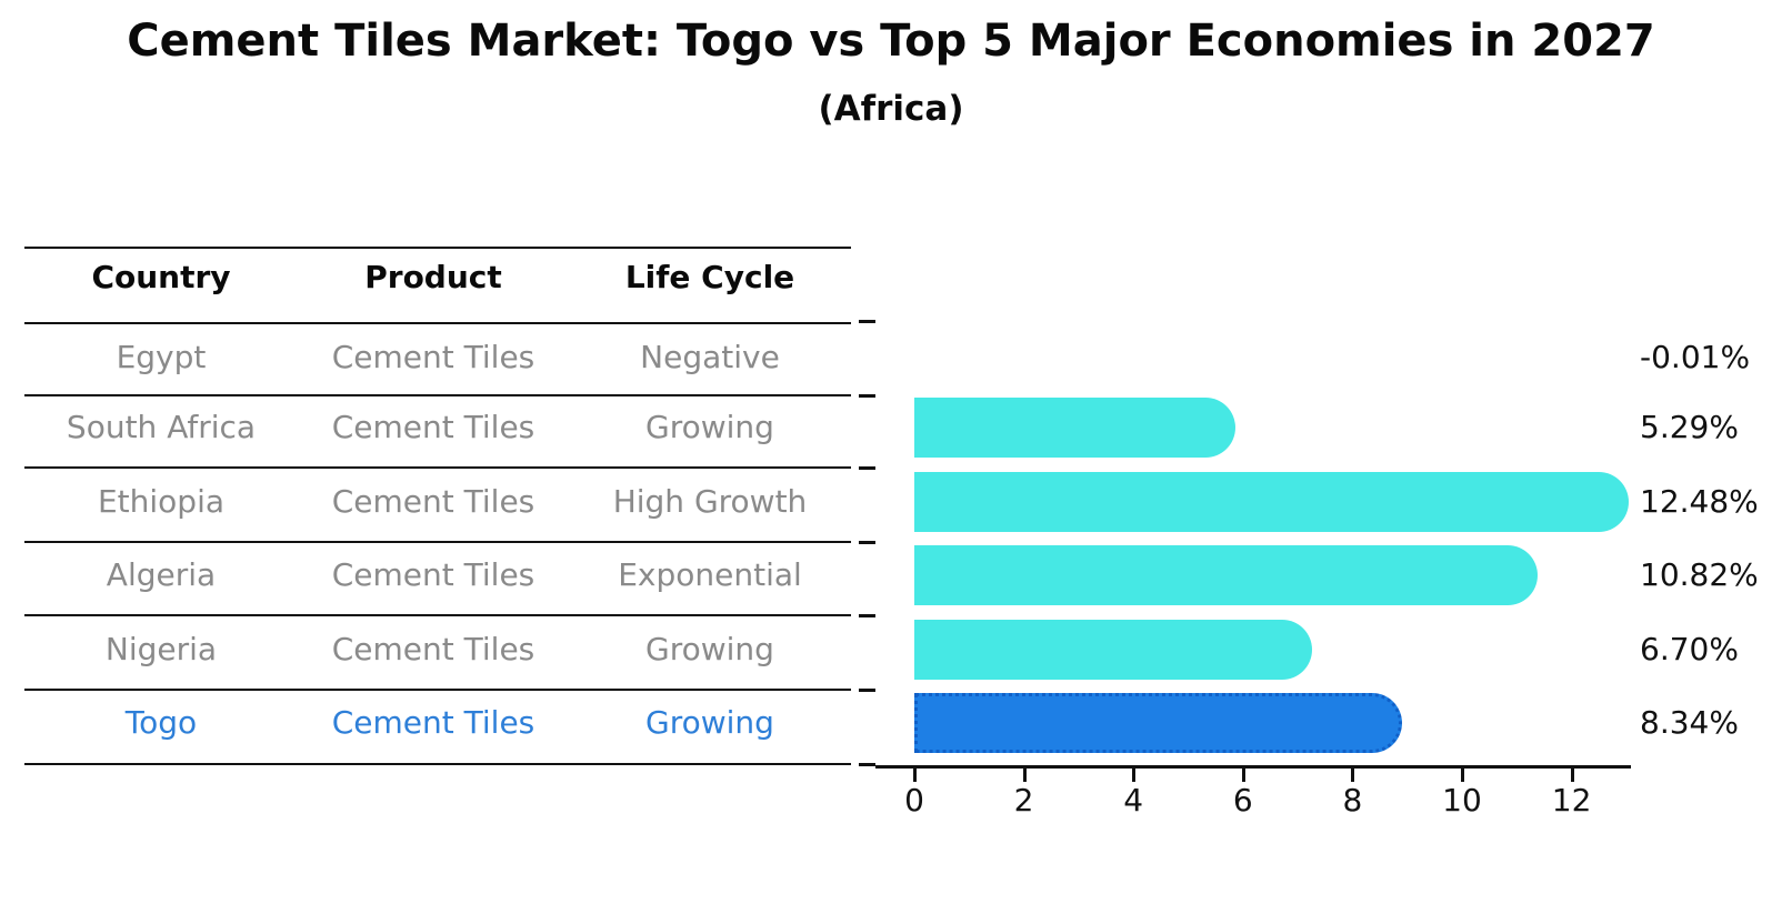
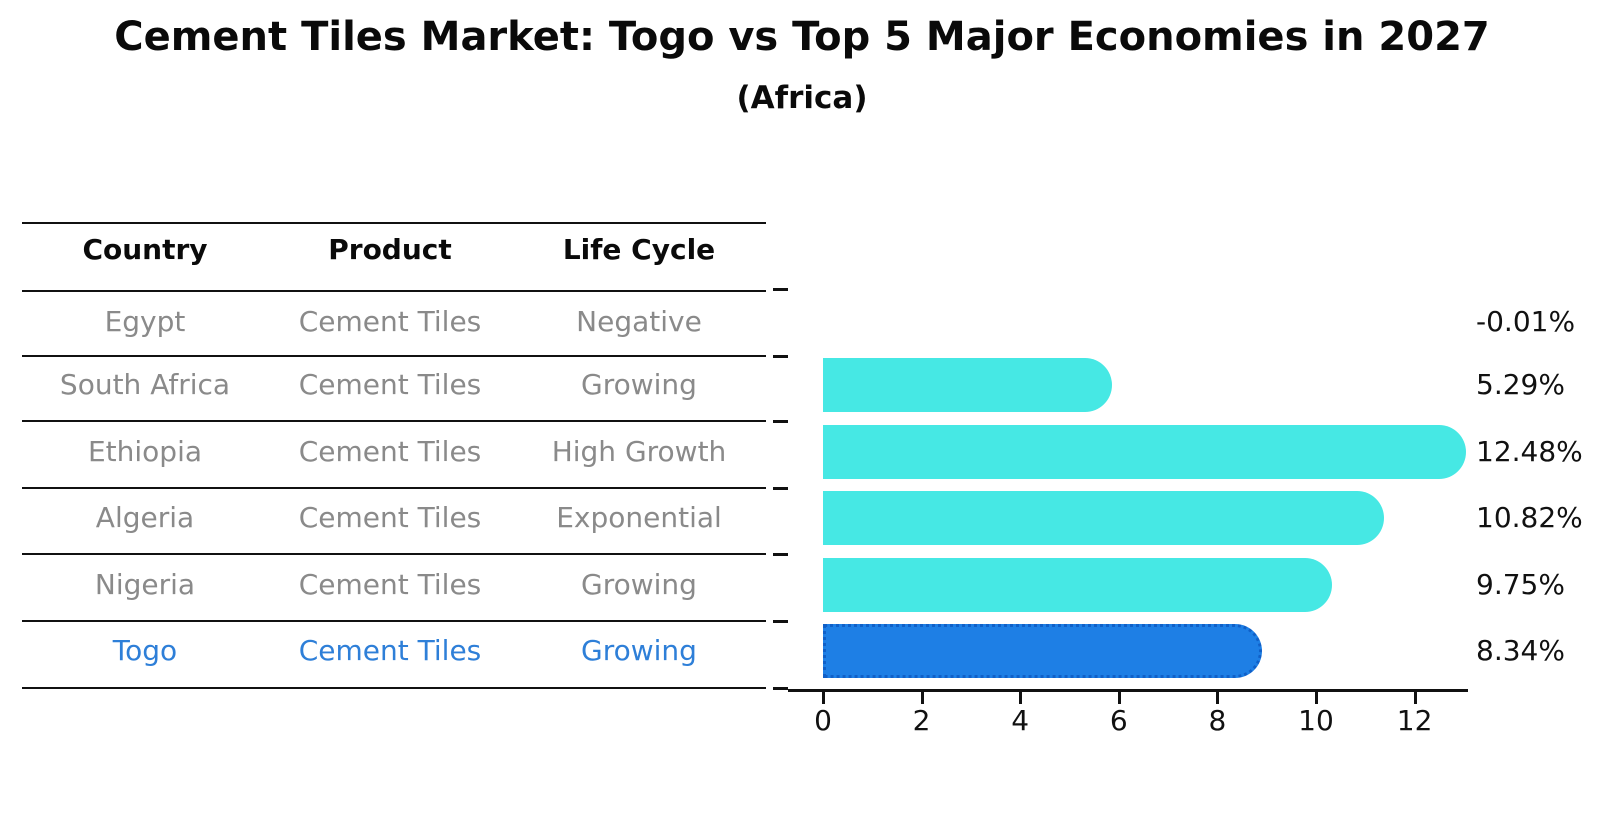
Nigeria: 6.70% -> 9.75%
